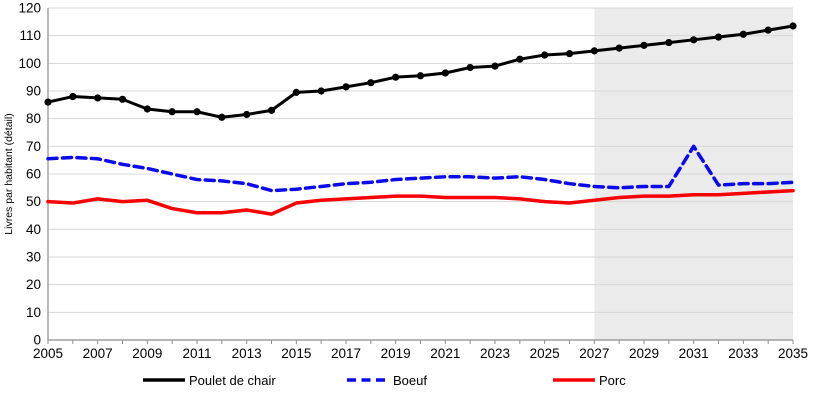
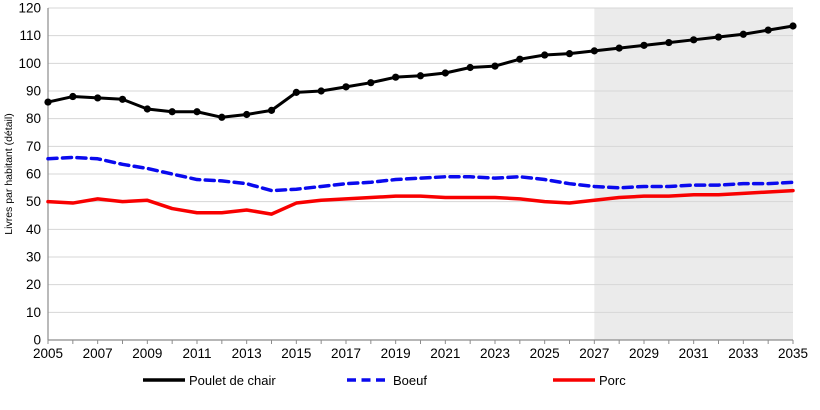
Boeuf/2031: 70 -> 56
